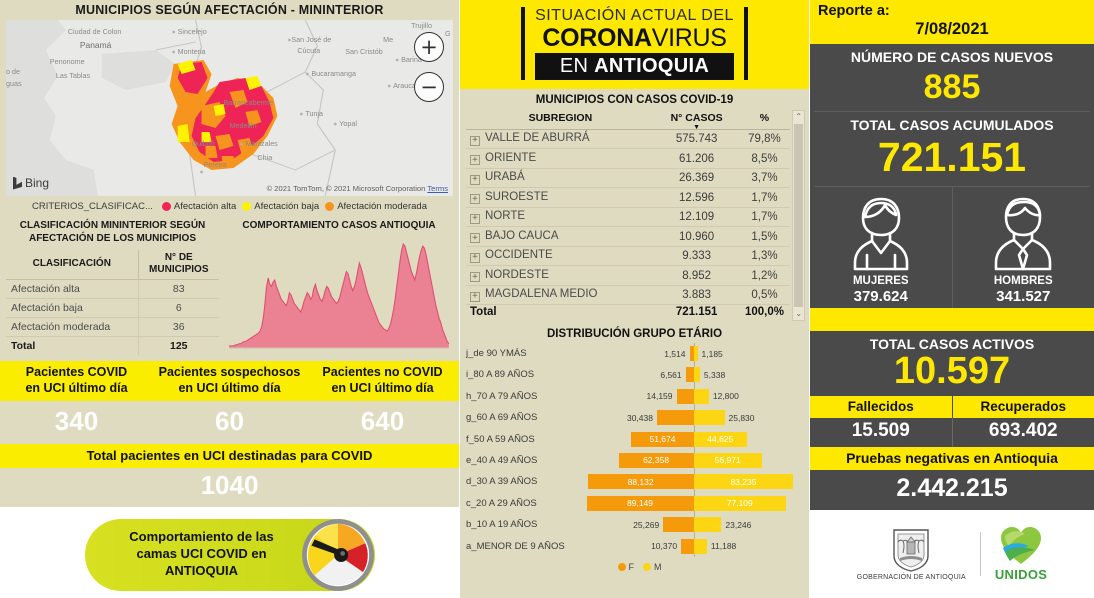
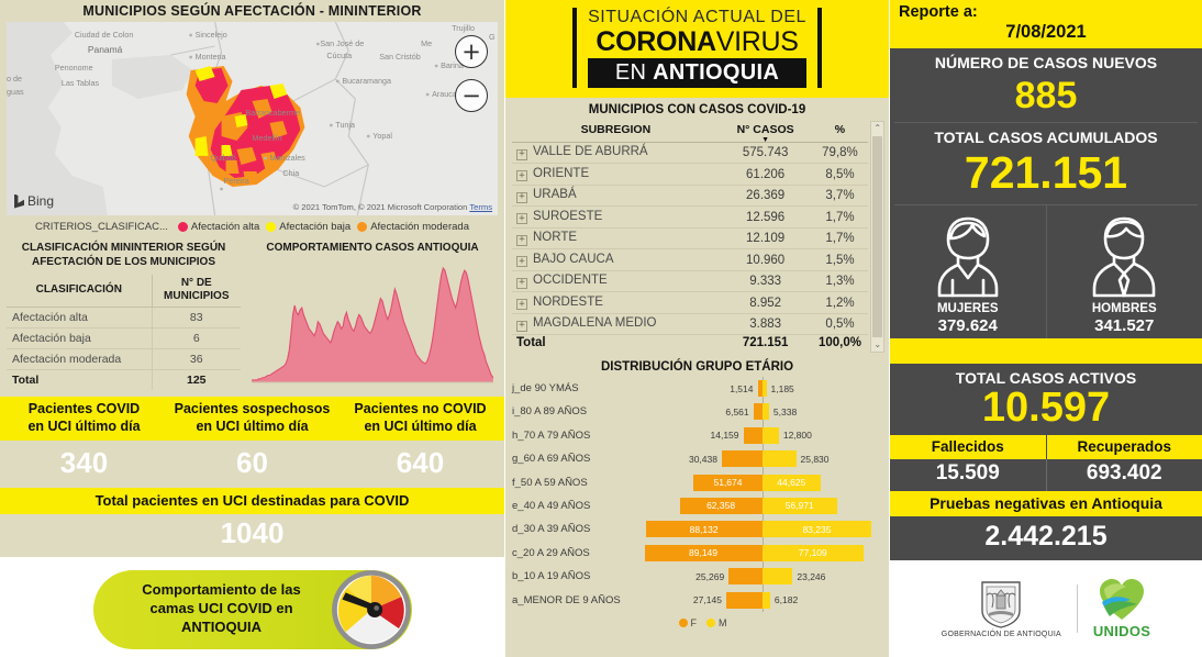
DISTRIBUCIÓN GRUPO ETÁRIO/F/a_MENOR DE 9 AÑOS: 10,370 -> 27,145
DISTRIBUCIÓN GRUPO ETÁRIO/M/a_MENOR DE 9 AÑOS: 11,188 -> 6,182
